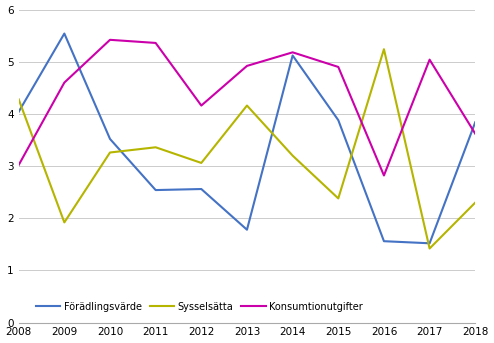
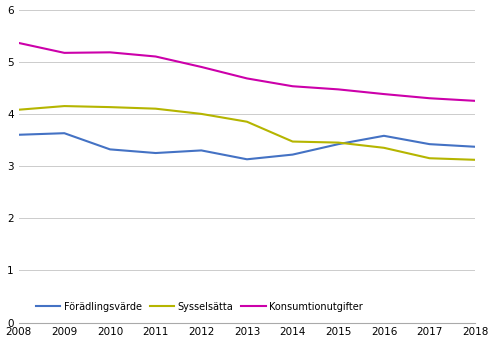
Förädlingsvärde/2008: 4.04 -> 3.60
Sysselsätta/2008: 4.28 -> 4.08
Konsumtionutgifter/2008: 3.02 -> 5.36
Förädlingsvärde/2009: 5.54 -> 3.63
Sysselsätta/2009: 1.92 -> 4.15
Konsumtionutgifter/2009: 4.60 -> 5.17
Förädlingsvärde/2010: 3.52 -> 3.32
Sysselsätta/2010: 3.26 -> 4.13
Konsumtionutgifter/2010: 5.42 -> 5.18
Förädlingsvärde/2011: 2.54 -> 3.25
Sysselsätta/2011: 3.36 -> 4.10
Konsumtionutgifter/2011: 5.36 -> 5.10
Förädlingsvärde/2012: 2.56 -> 3.30
Sysselsätta/2012: 3.06 -> 4.00
Konsumtionutgifter/2012: 4.16 -> 4.90
Förädlingsvärde/2013: 1.78 -> 3.13
Sysselsätta/2013: 4.16 -> 3.85
Konsumtionutgifter/2013: 4.92 -> 4.68
Förädlingsvärde/2014: 5.12 -> 3.22
Sysselsätta/2014: 3.20 -> 3.47
Konsumtionutgifter/2014: 5.18 -> 4.53
Förädlingsvärde/2015: 3.88 -> 3.42
Sysselsätta/2015: 2.38 -> 3.45
Konsumtionutgifter/2015: 4.90 -> 4.47
Förädlingsvärde/2016: 1.56 -> 3.58
Sysselsätta/2016: 5.24 -> 3.35
Konsumtionutgifter/2016: 2.82 -> 4.38
Förädlingsvärde/2017: 1.52 -> 3.42
Sysselsätta/2017: 1.42 -> 3.15
Konsumtionutgifter/2017: 5.04 -> 4.30
Förädlingsvärde/2018: 3.84 -> 3.37
Sysselsätta/2018: 2.30 -> 3.12
Konsumtionutgifter/2018: 3.62 -> 4.25
